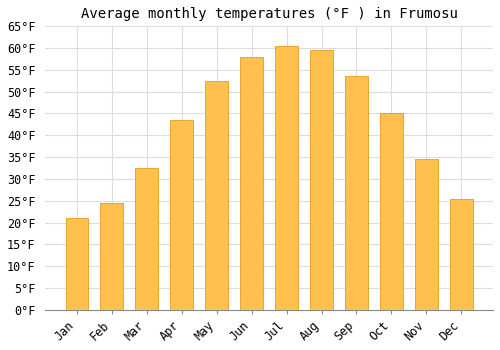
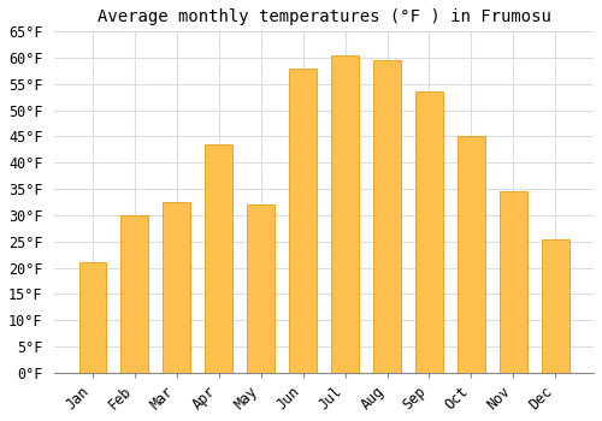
Feb: 24.5°F -> 30.0°F
May: 52.5°F -> 32.0°F
